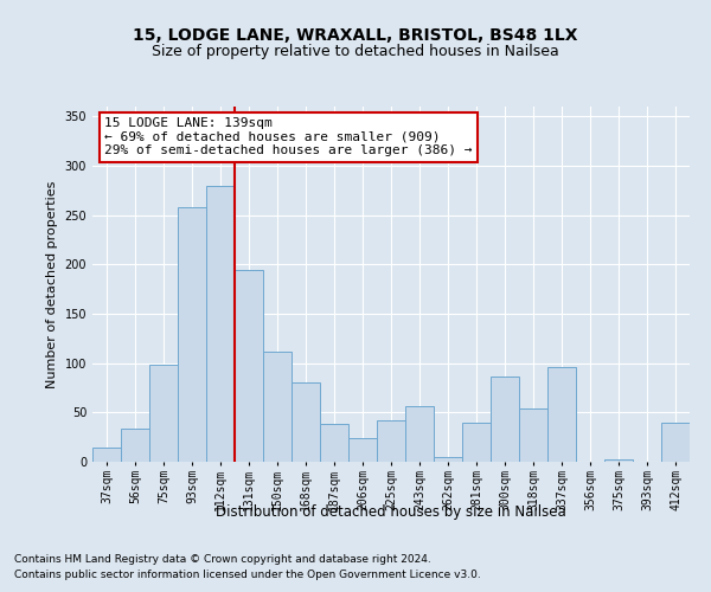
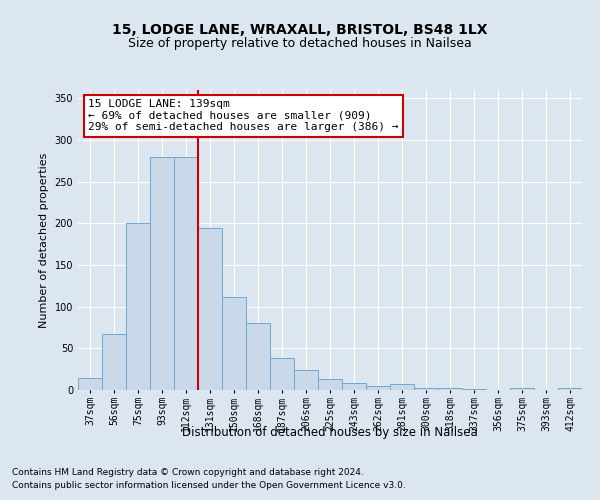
56sqm: 34 -> 67
75sqm: 98 -> 200
93sqm: 258 -> 280
225sqm: 42 -> 13
243sqm: 56 -> 8
281sqm: 40 -> 7
300sqm: 86 -> 3
318sqm: 54 -> 2
337sqm: 96 -> 1
412sqm: 40 -> 2
